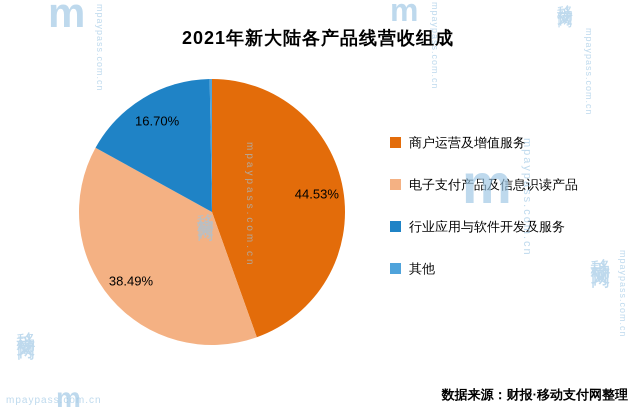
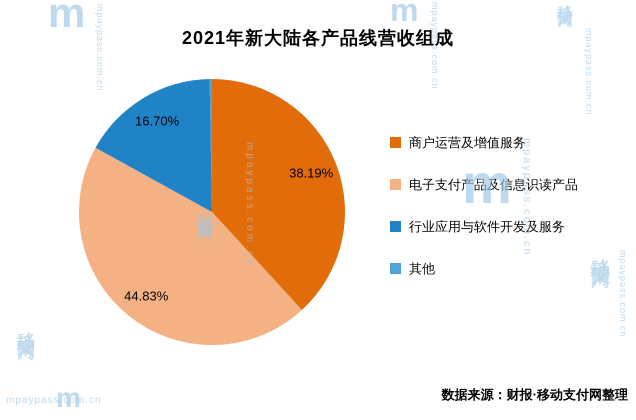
商户运营及增值服务: 44.53% -> 38.19%
电子支付产品及信息识读产品: 38.49% -> 44.83%
